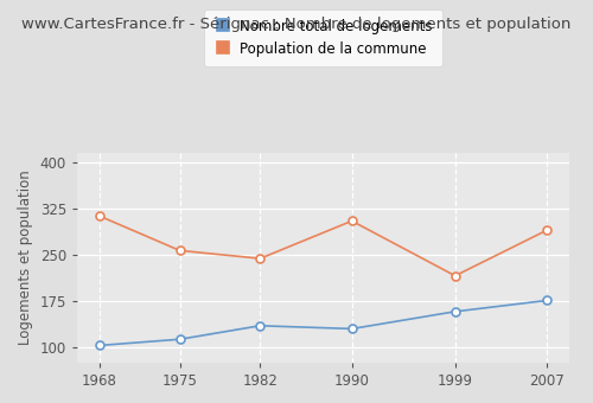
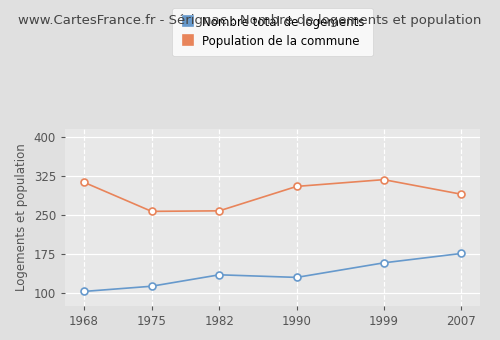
Population de la commune/1982: 244 -> 258
Population de la commune/1999: 216 -> 318
